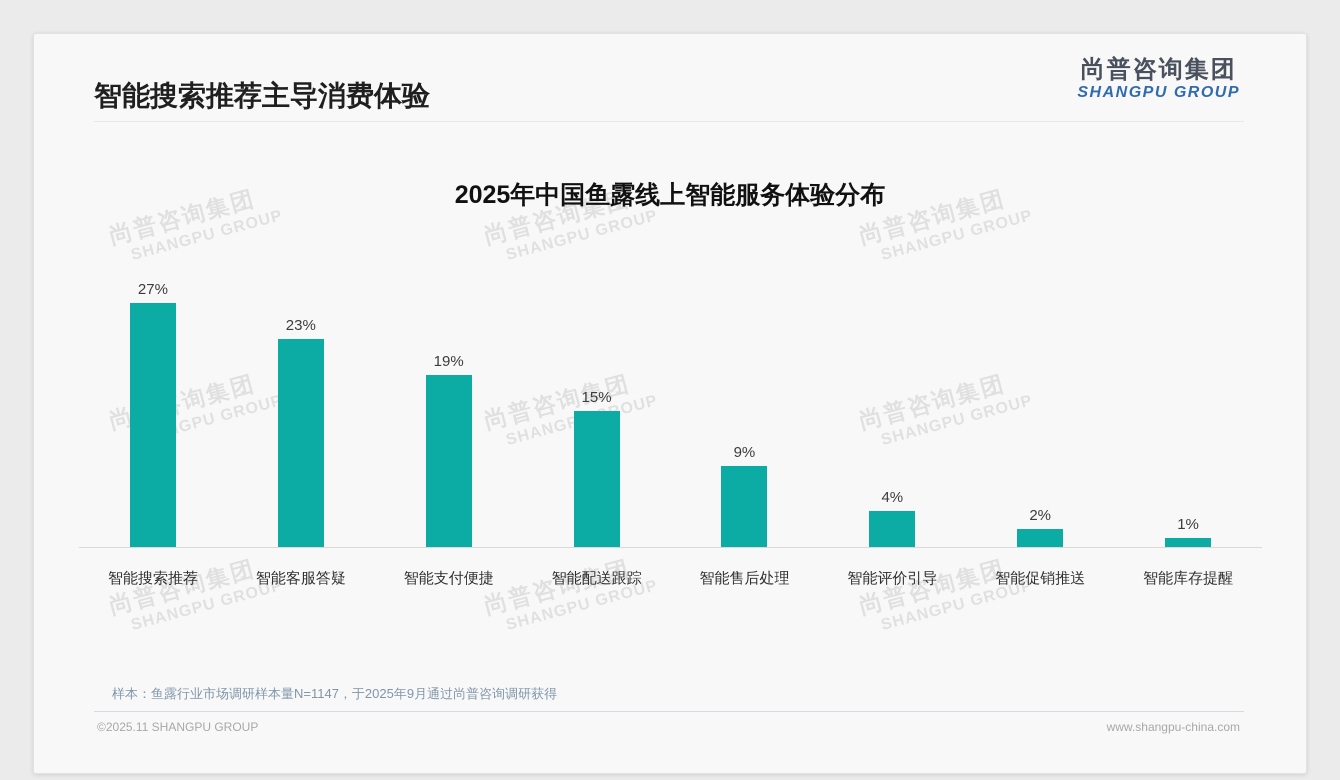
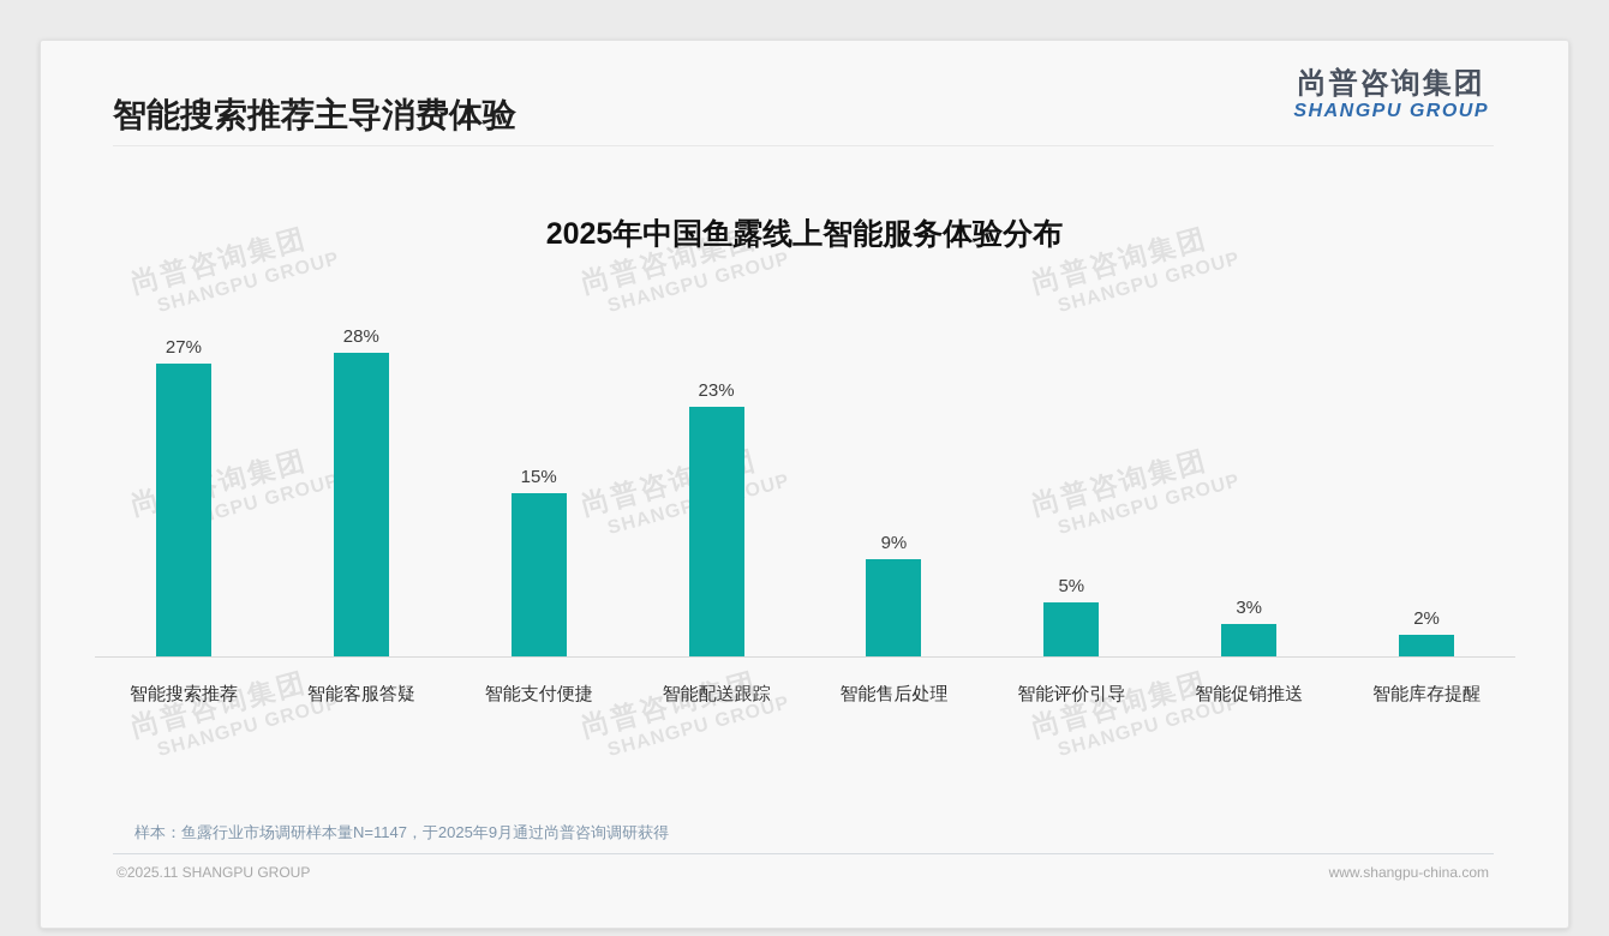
智能客服答疑: 23% -> 28%
智能支付便捷: 19% -> 15%
智能配送跟踪: 15% -> 23%
智能评价引导: 4% -> 5%
智能促销推送: 2% -> 3%
智能库存提醒: 1% -> 2%
